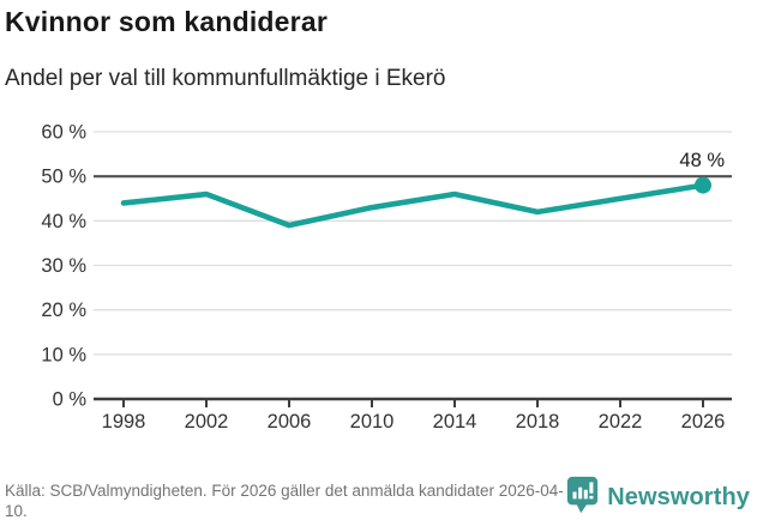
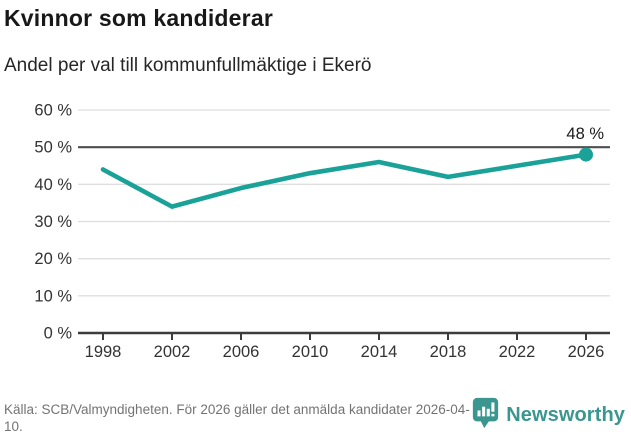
2002: 46% -> 34%
